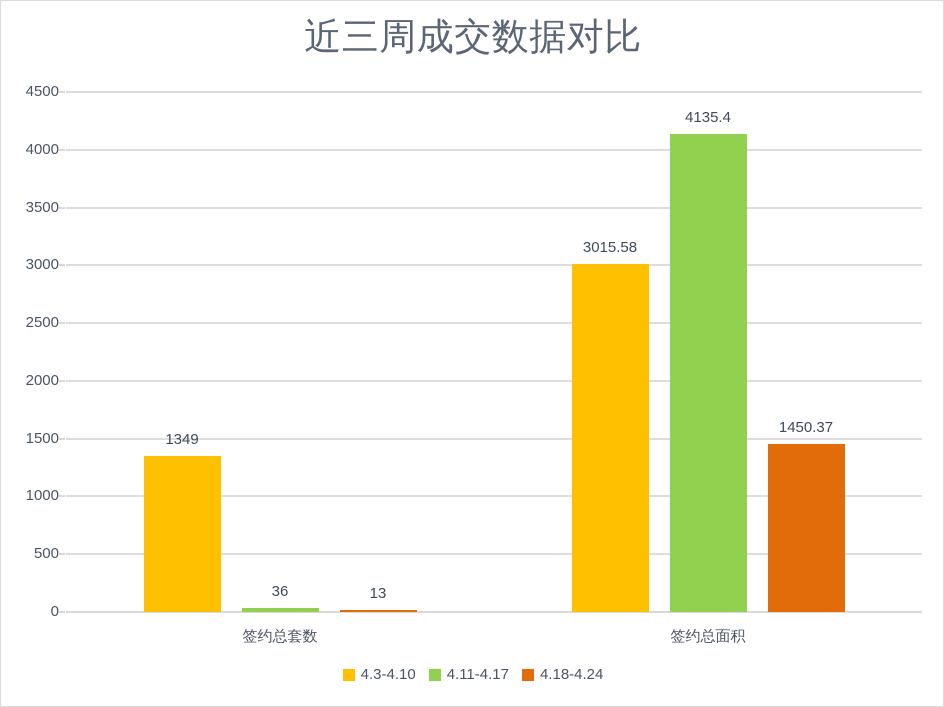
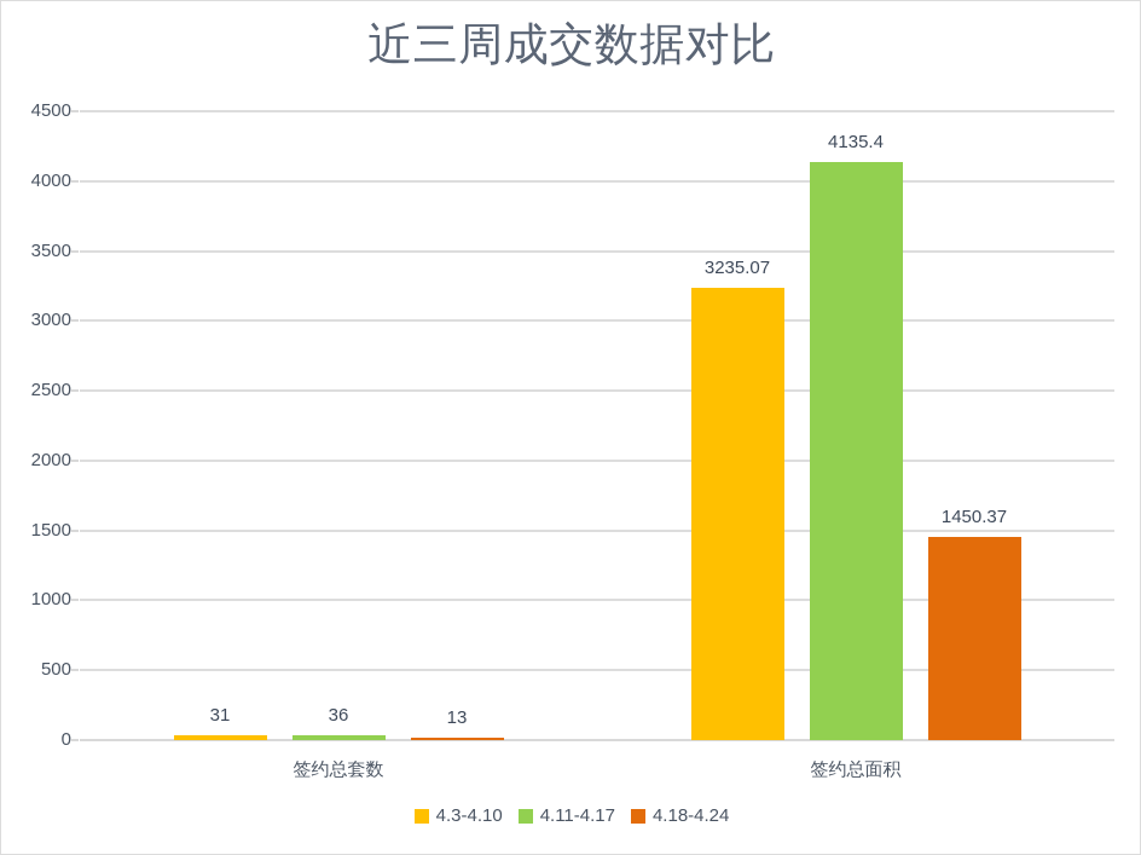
4.3-4.10/签约总套数: 1349 -> 31
4.3-4.10/签约总面积: 3015.58 -> 3235.07
